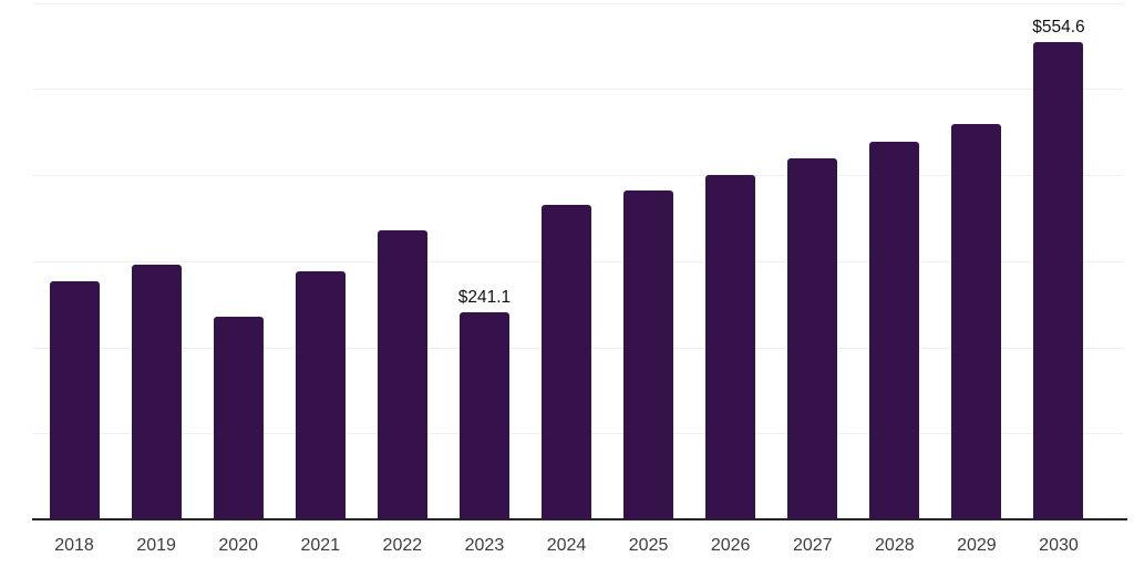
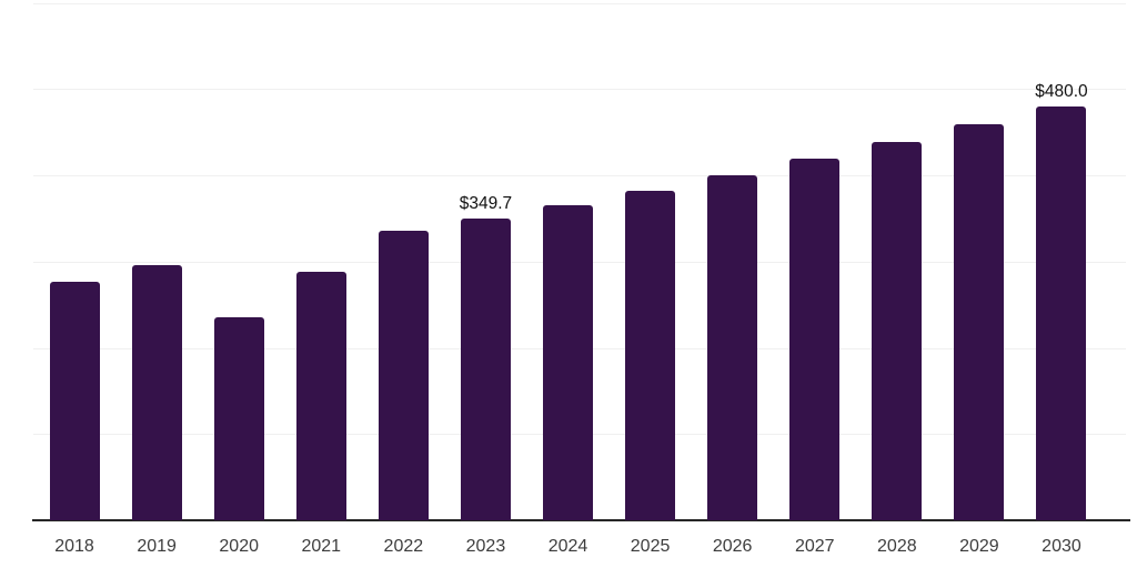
2023: $241.1 -> $349.7
2030: $554.6 -> $480.0
